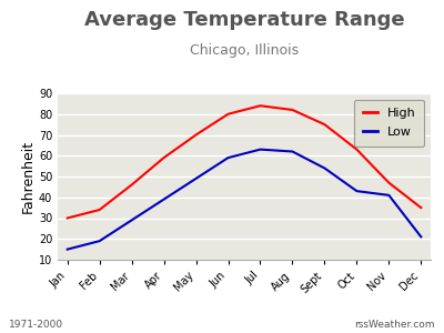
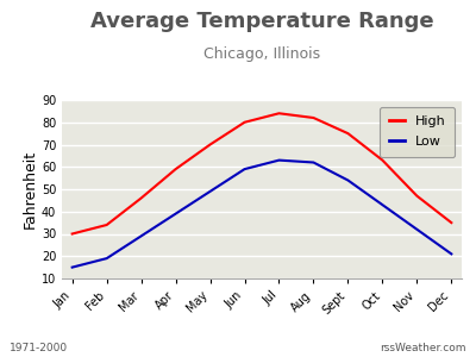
Low/Nov: 41 -> 32
